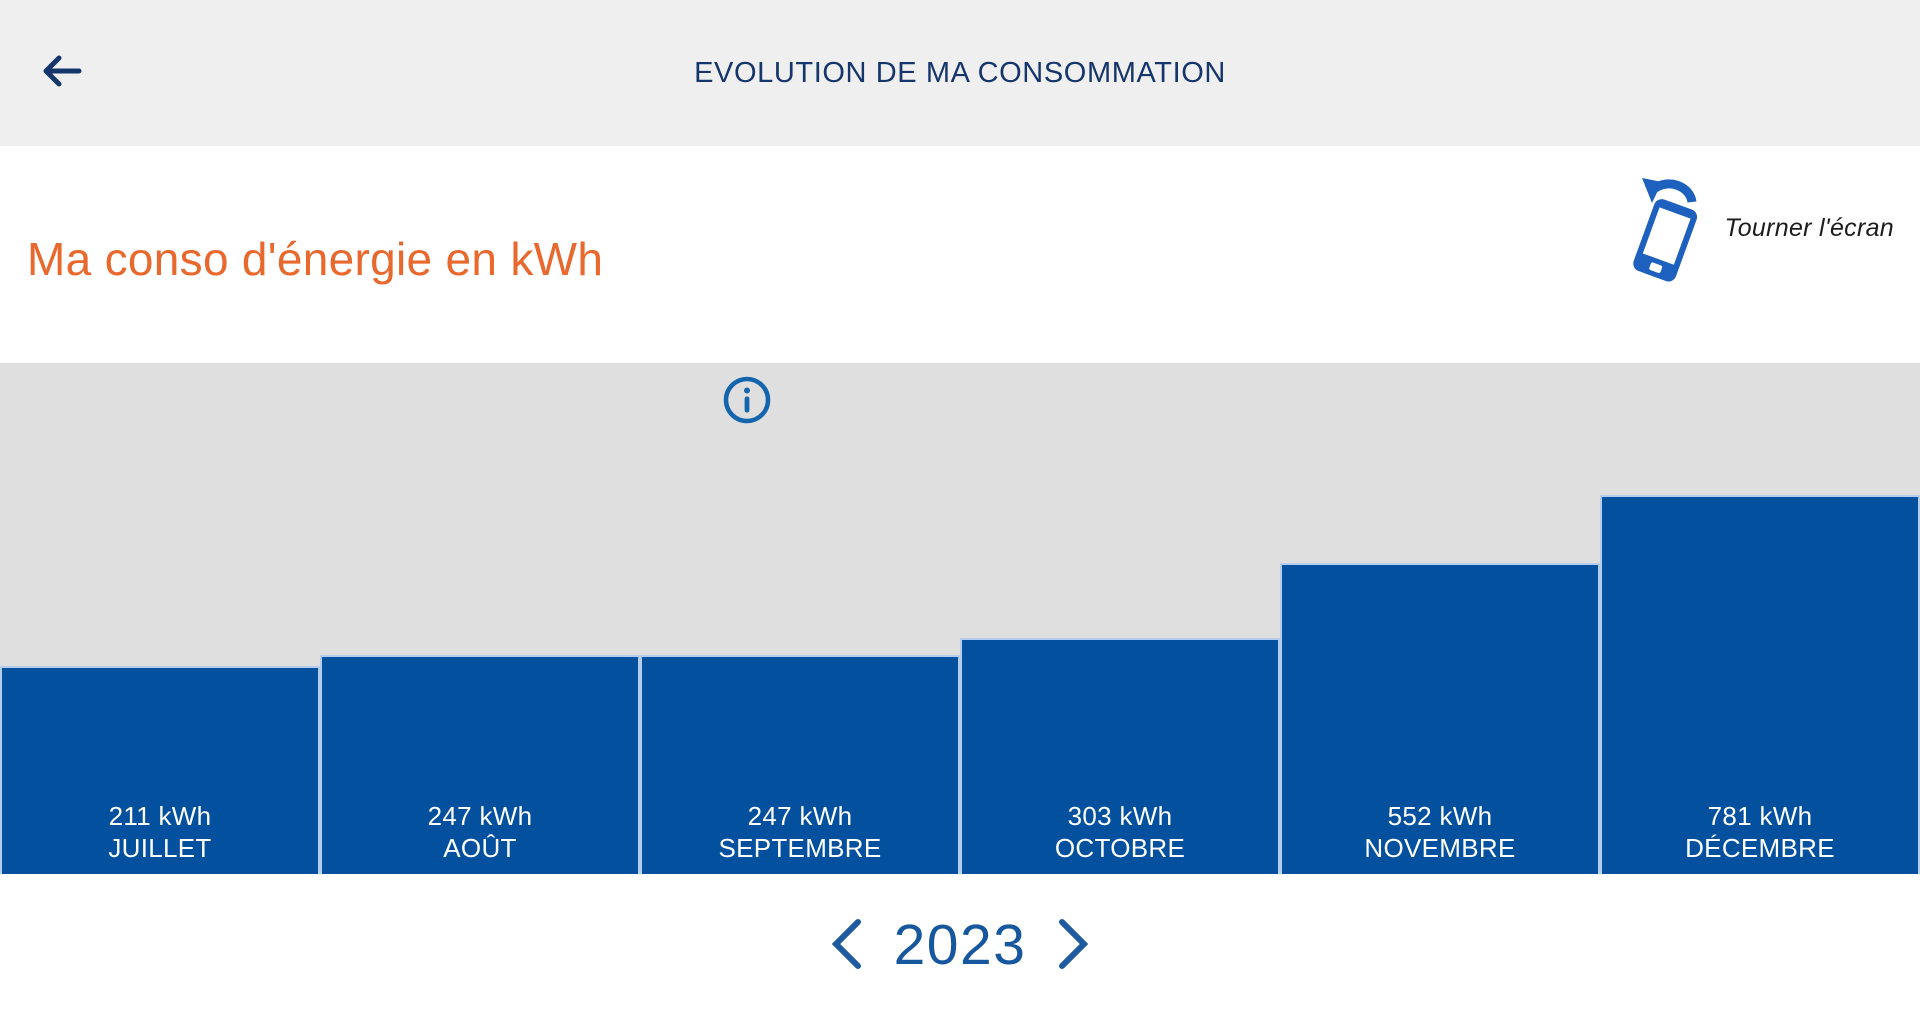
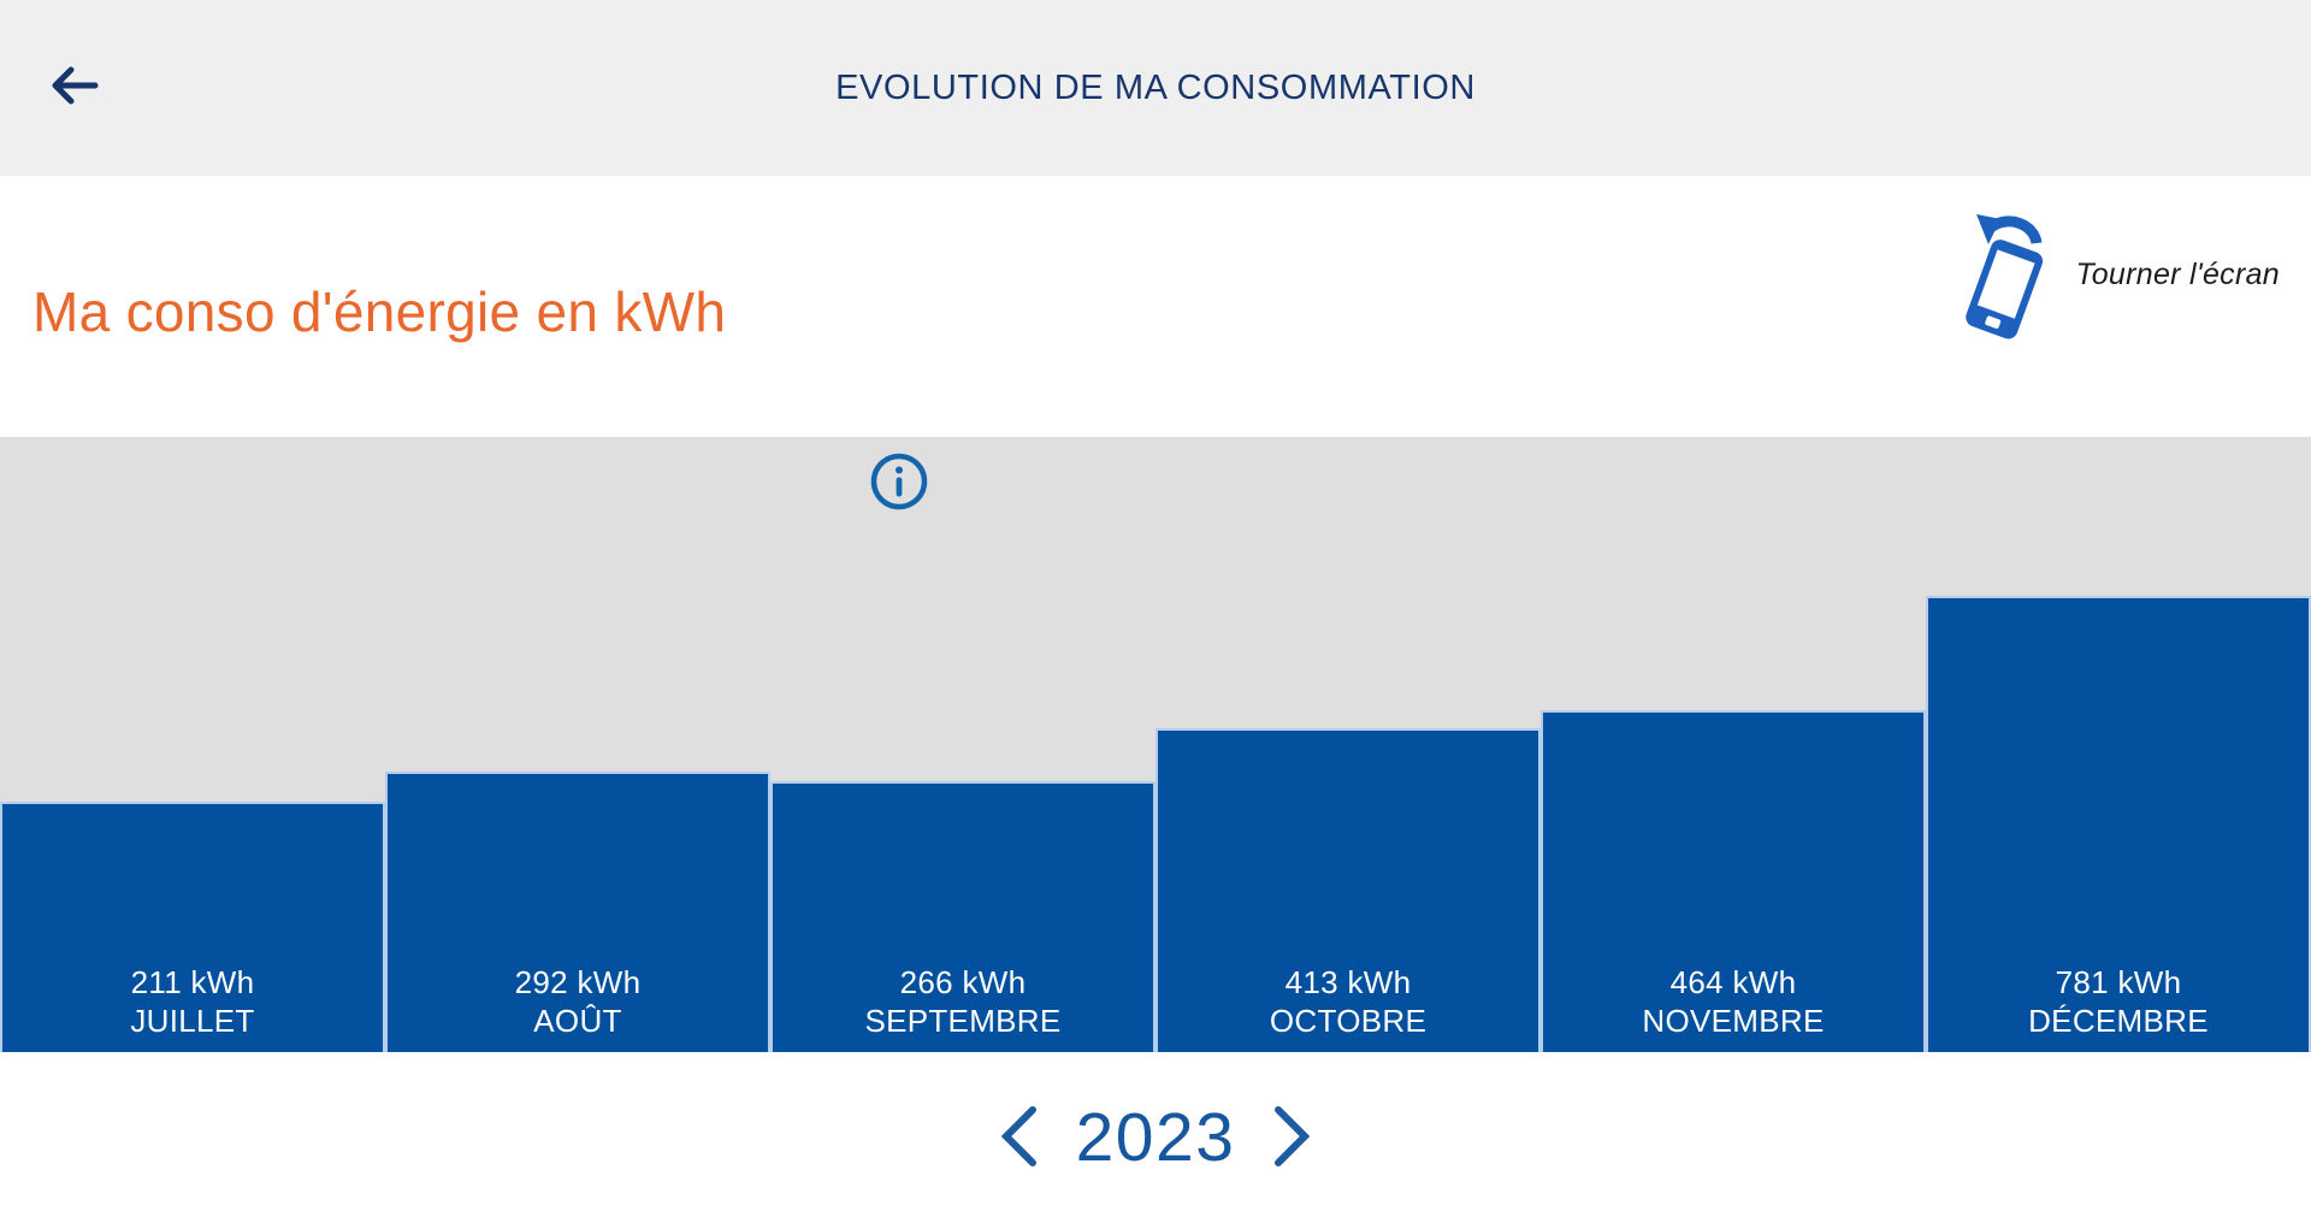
AOÛT: 247 -> 292
SEPTEMBRE: 247 -> 266
OCTOBRE: 303 -> 413
NOVEMBRE: 552 -> 464
